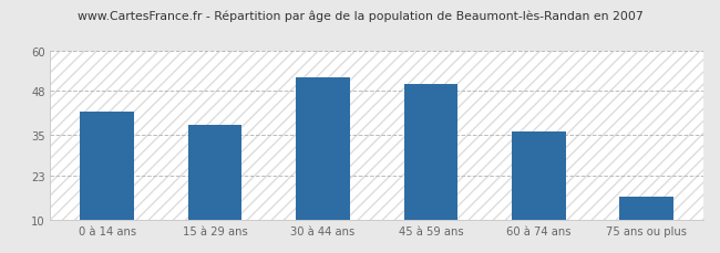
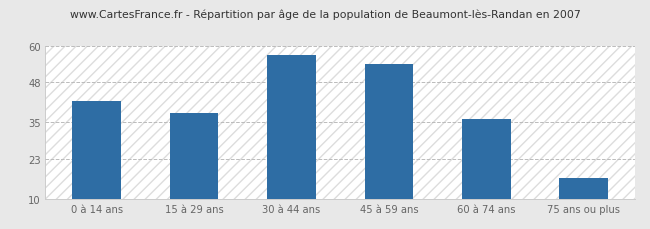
30 à 44 ans: 52 -> 57
45 à 59 ans: 50 -> 54
